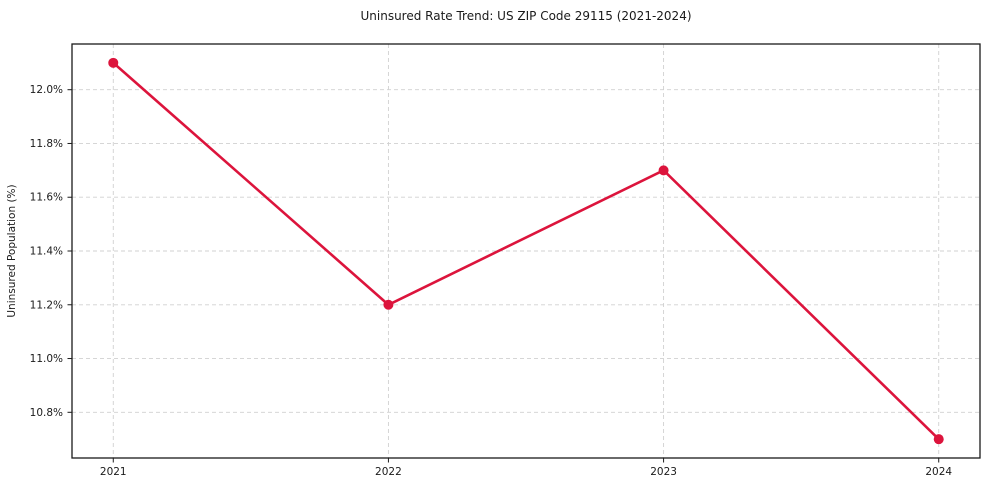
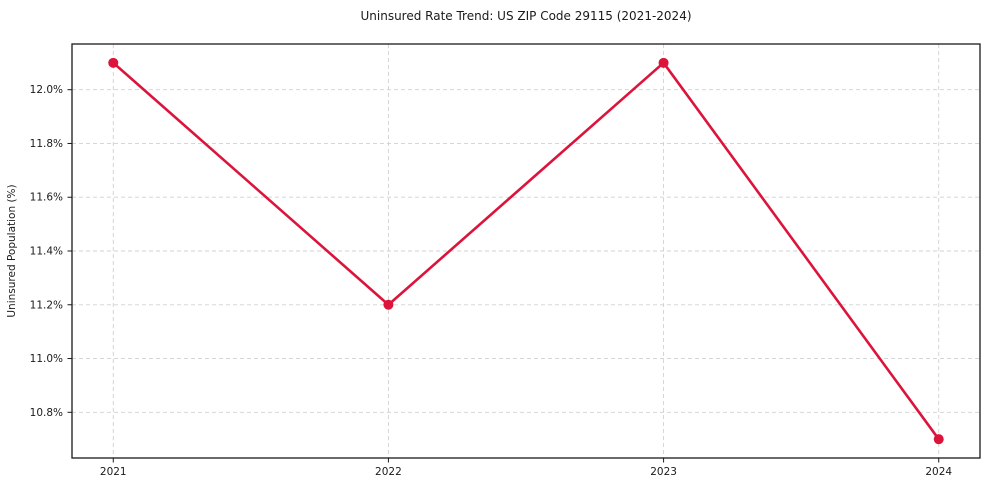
2023: 11.7% -> 12.1%
